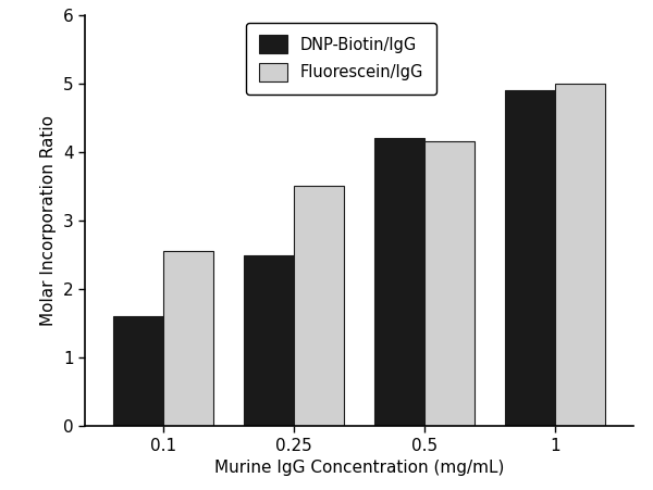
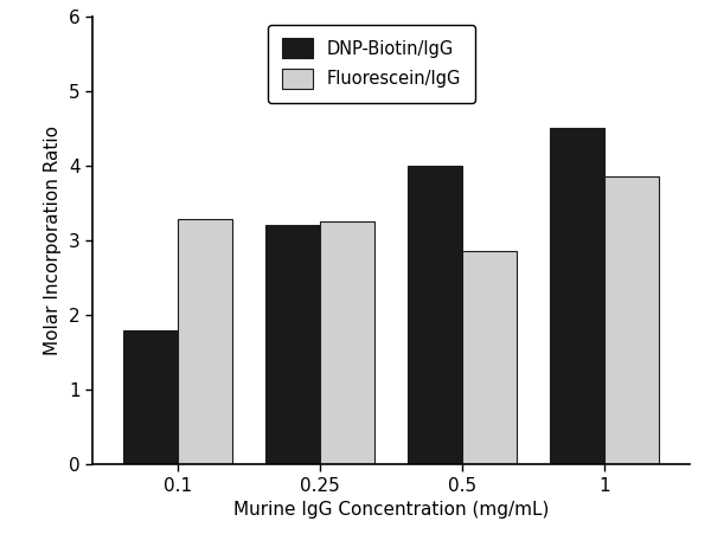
DNP-Biotin/IgG/0.1: 1.6 -> 1.8
Fluorescein/IgG/0.1: 2.55 -> 3.28
DNP-Biotin/IgG/0.25: 2.5 -> 3.2
Fluorescein/IgG/0.25: 3.50 -> 3.26
DNP-Biotin/IgG/0.5: 4.2 -> 4.0
Fluorescein/IgG/0.5: 4.15 -> 2.86
DNP-Biotin/IgG/1: 4.9 -> 4.5
Fluorescein/IgG/1: 5.00 -> 3.86
